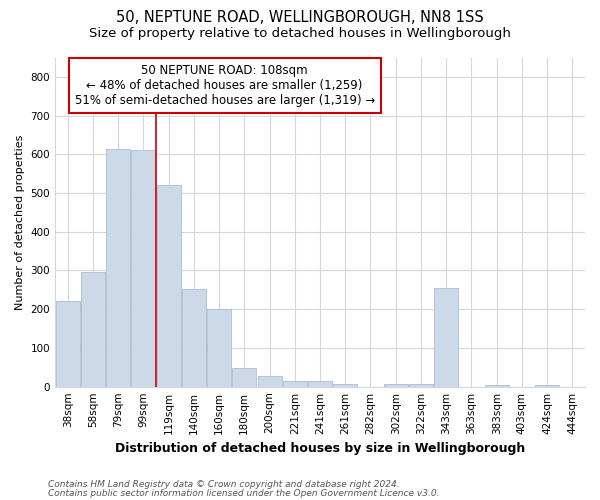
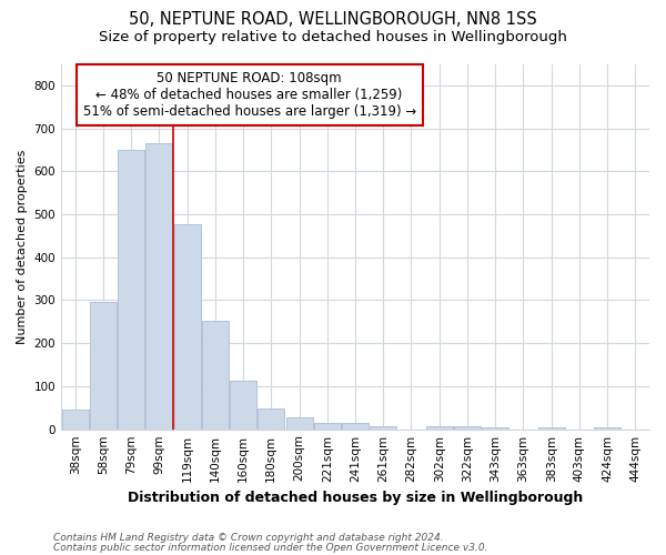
38sqm: 220 -> 45
79sqm: 615 -> 650
99sqm: 610 -> 665
119sqm: 520 -> 478
160sqm: 200 -> 113
343sqm: 255 -> 4
